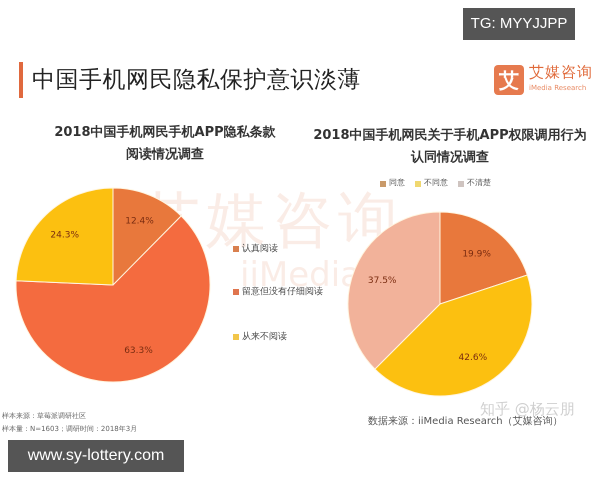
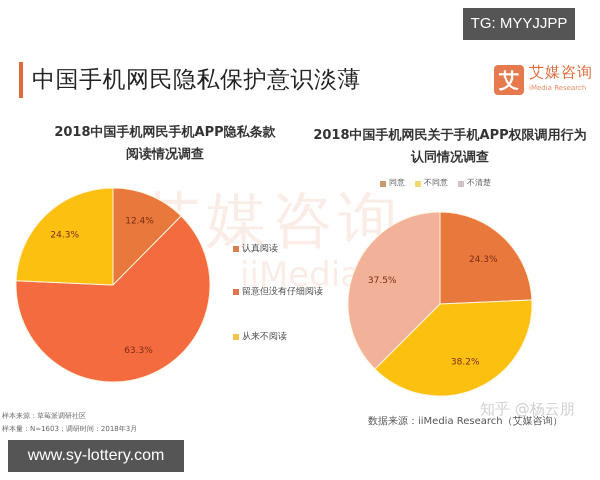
2018中国手机网民关于手机APP权限调用行为认同情况调查/同意: 19.9% -> 24.3%
2018中国手机网民关于手机APP权限调用行为认同情况调查/不同意: 42.6% -> 38.2%
